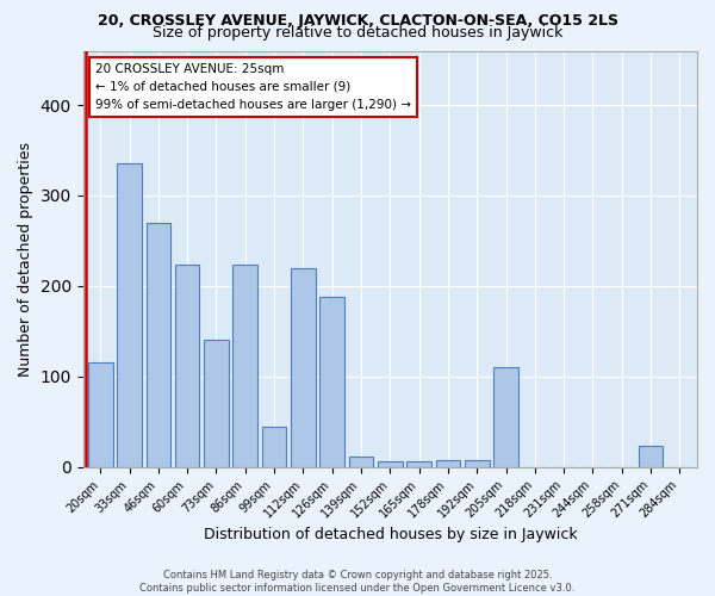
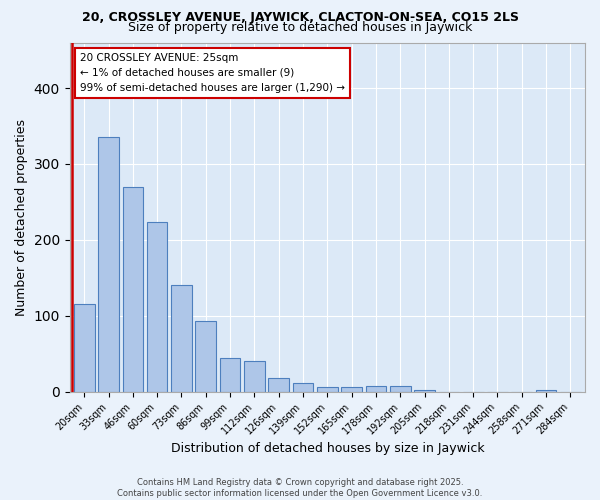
86sqm: 224 -> 93
112sqm: 220 -> 40
126sqm: 188 -> 18
205sqm: 110 -> 3
271sqm: 24 -> 3
